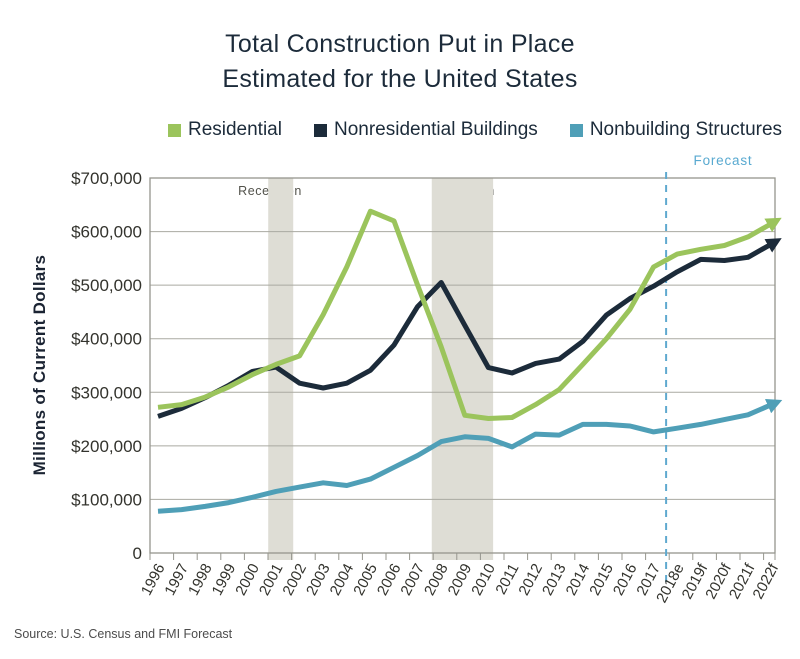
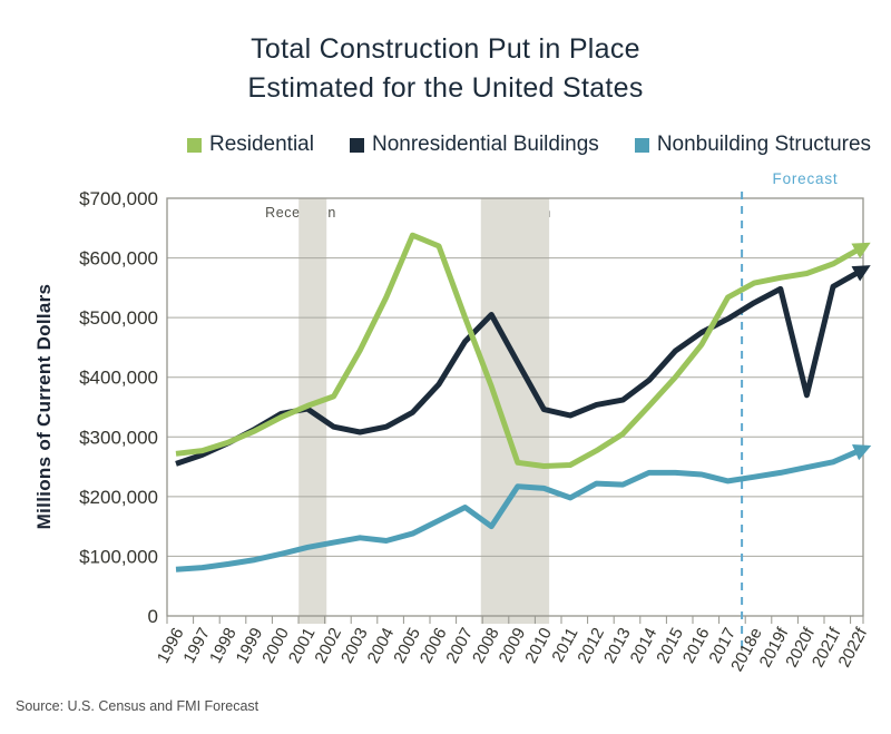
Nonbuilding Structures/2008: $210000 -> $150000
Nonresidential Buildings/2020f: $550000 -> $370000
